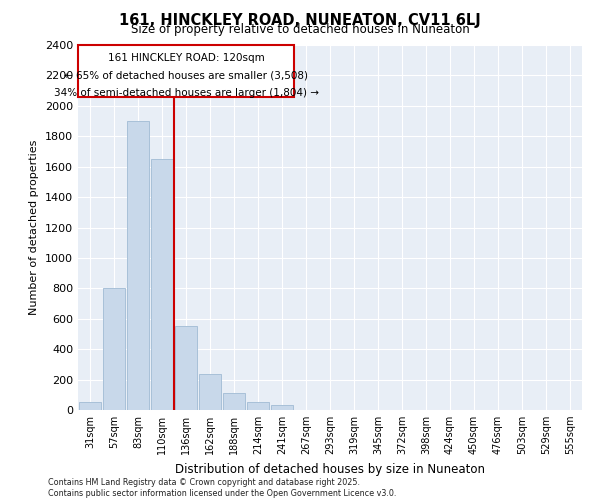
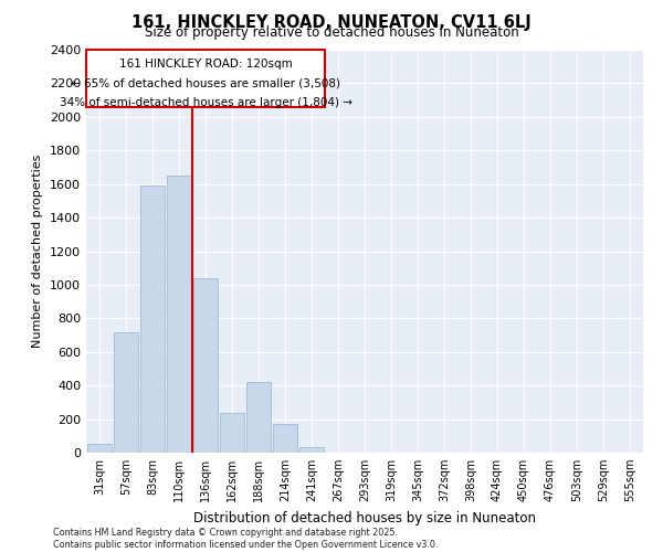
57sqm: 800 -> 720
83sqm: 1900 -> 1590
136sqm: 550 -> 1040
188sqm: 110 -> 420
214sqm: 50 -> 170
